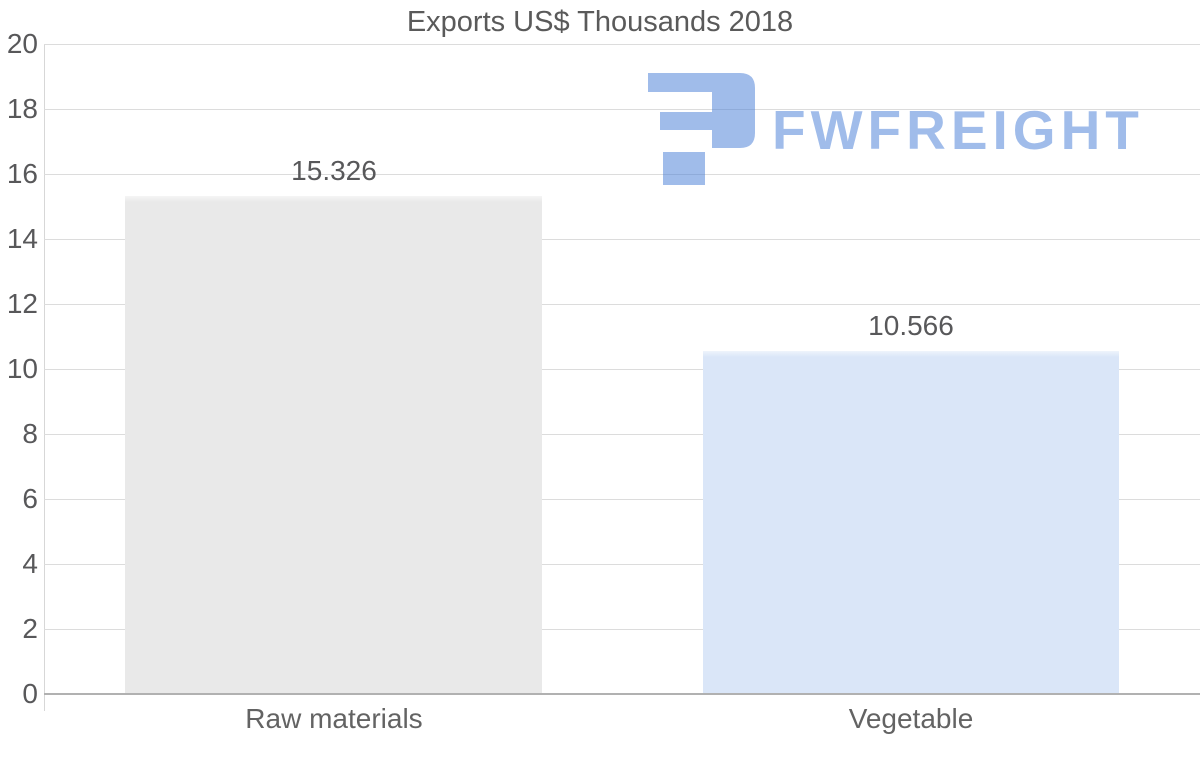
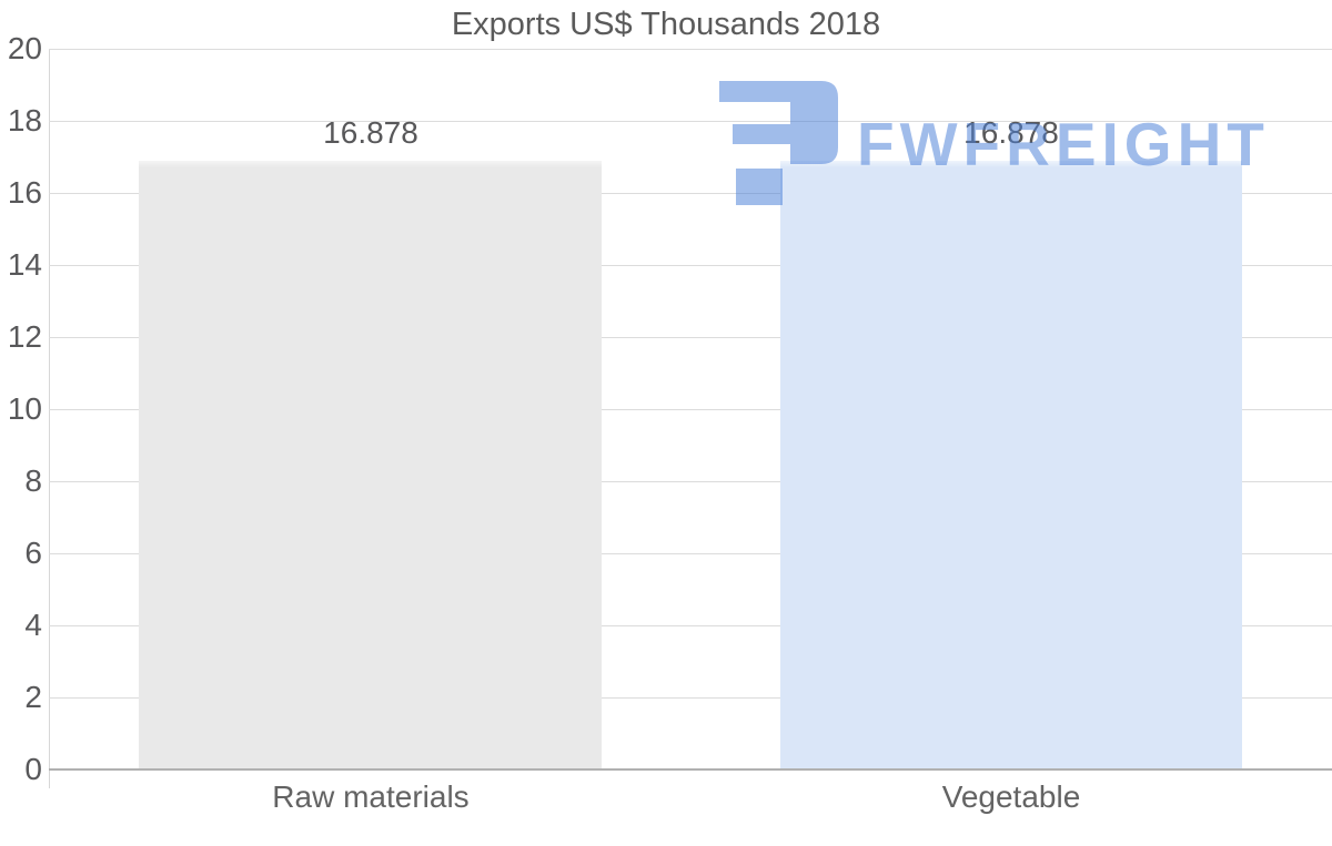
Raw materials: 15.326 -> 16.878
Vegetable: 10.566 -> 16.878
